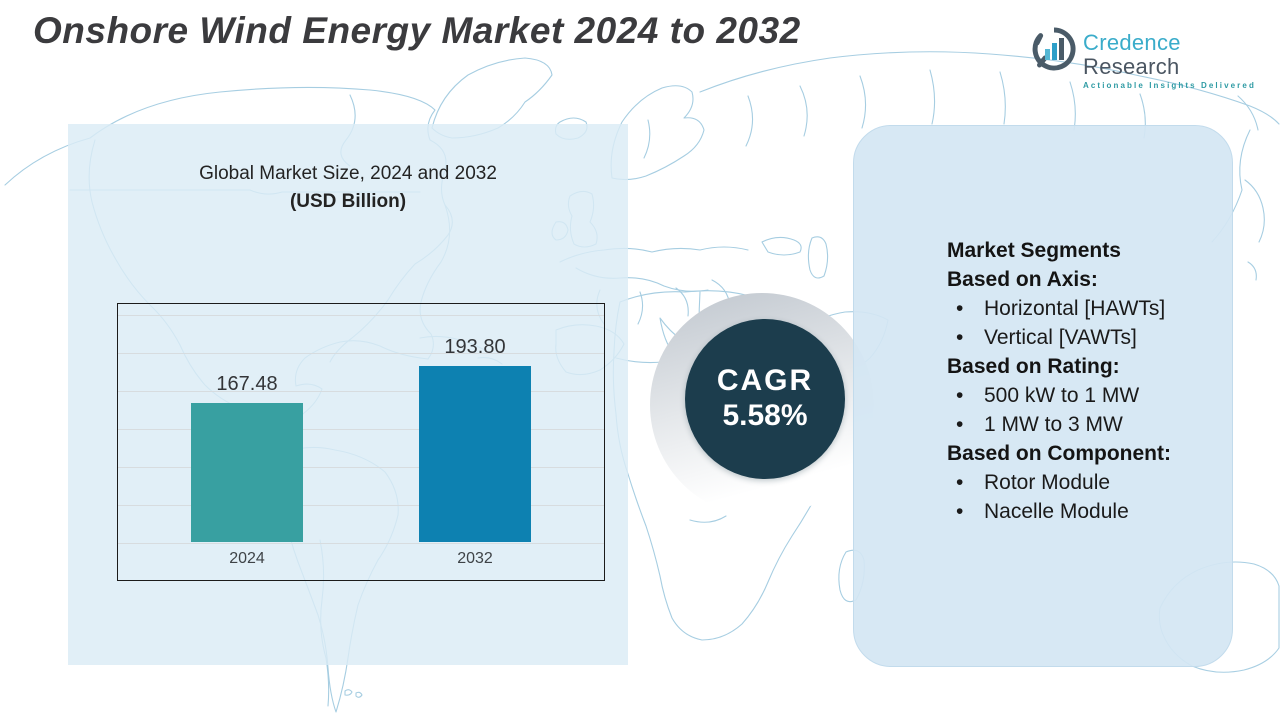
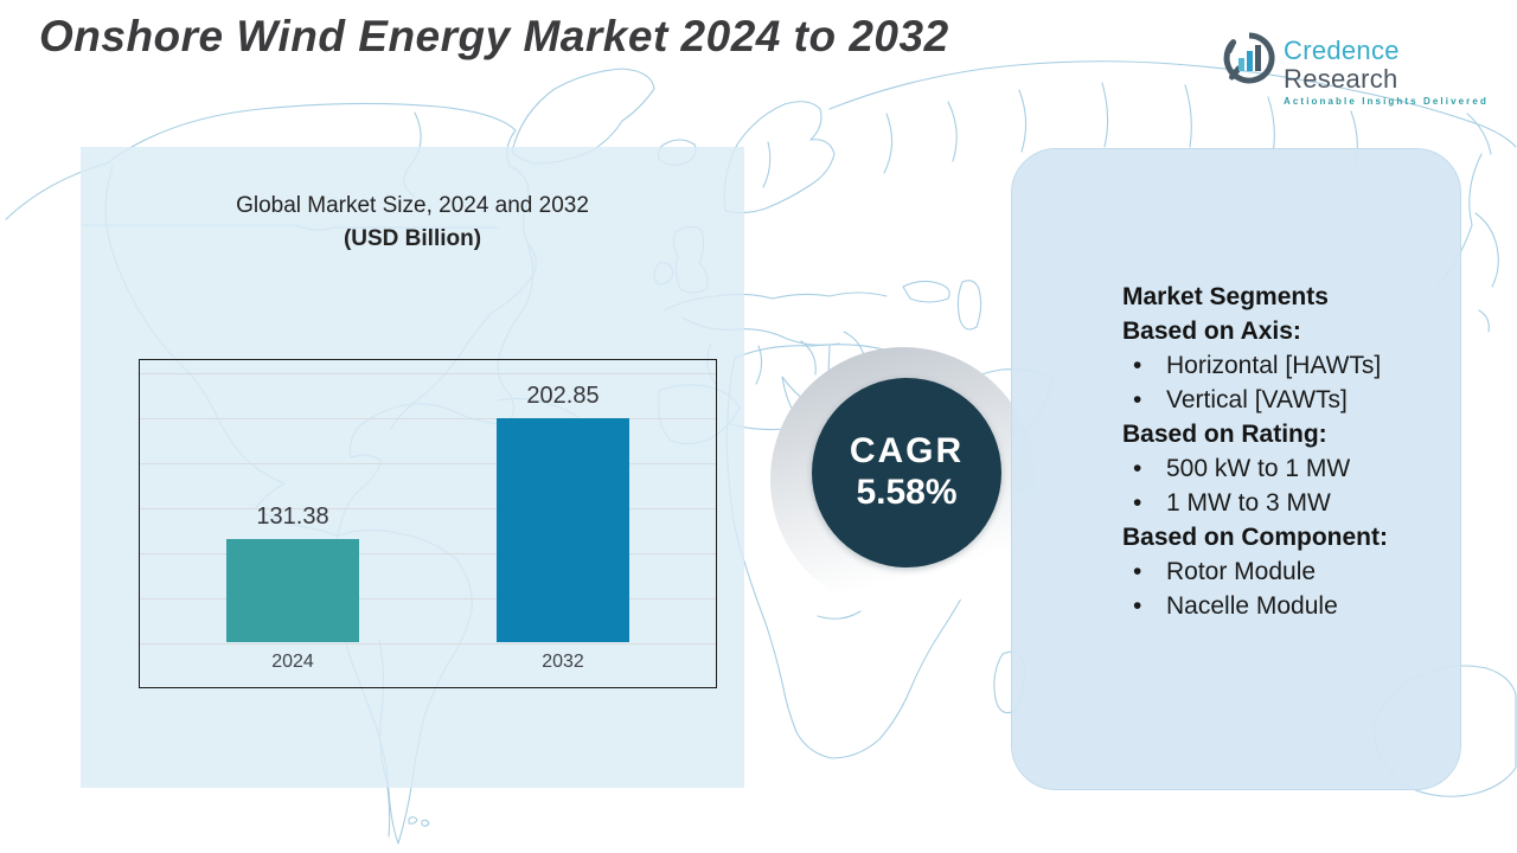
2024: 167.48 -> 131.38
2032: 193.80 -> 202.85
